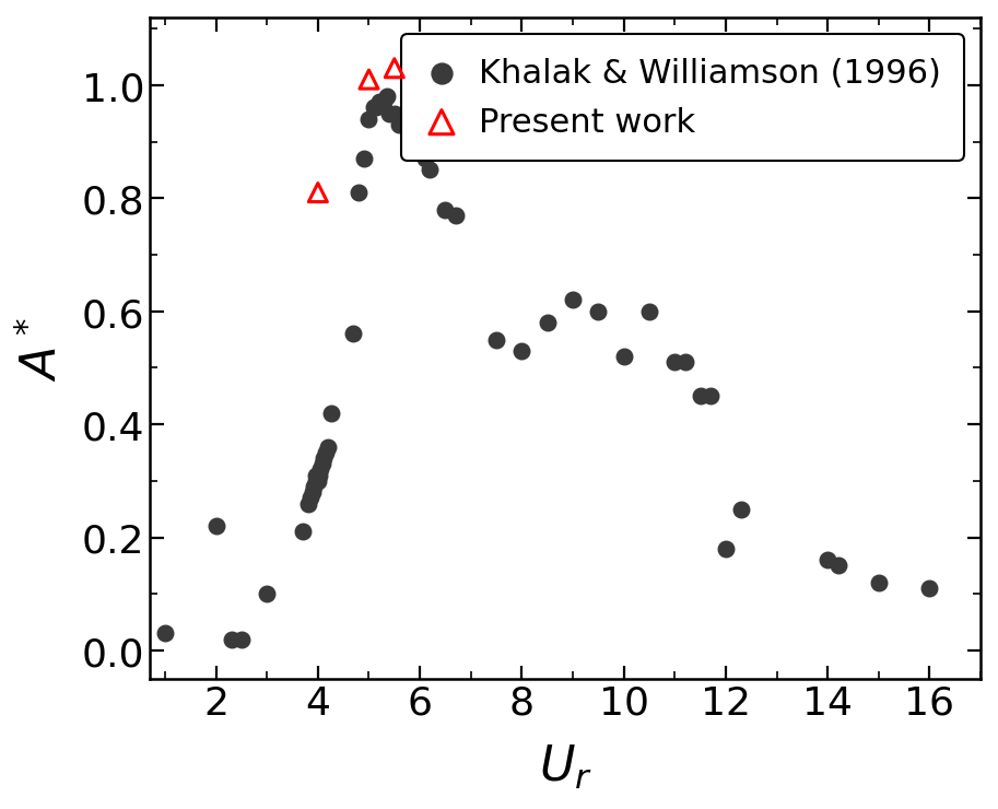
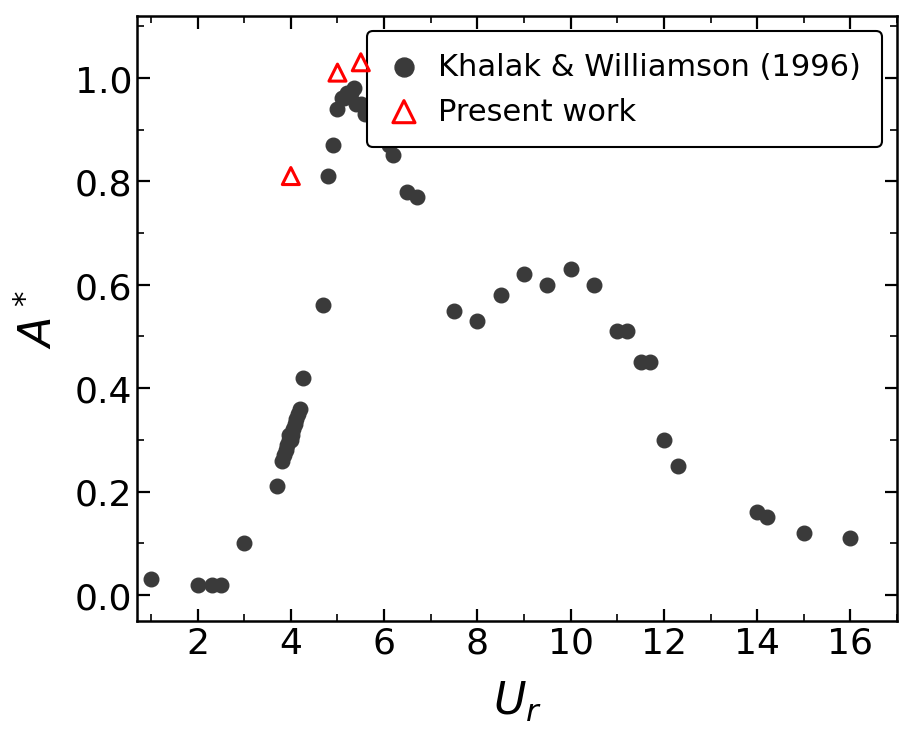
Khalak & Williamson (1996)/2: 0.22 -> 0.02
Khalak & Williamson (1996)/10: 0.52 -> 0.63
Khalak & Williamson (1996)/12: 0.18 -> 0.30
